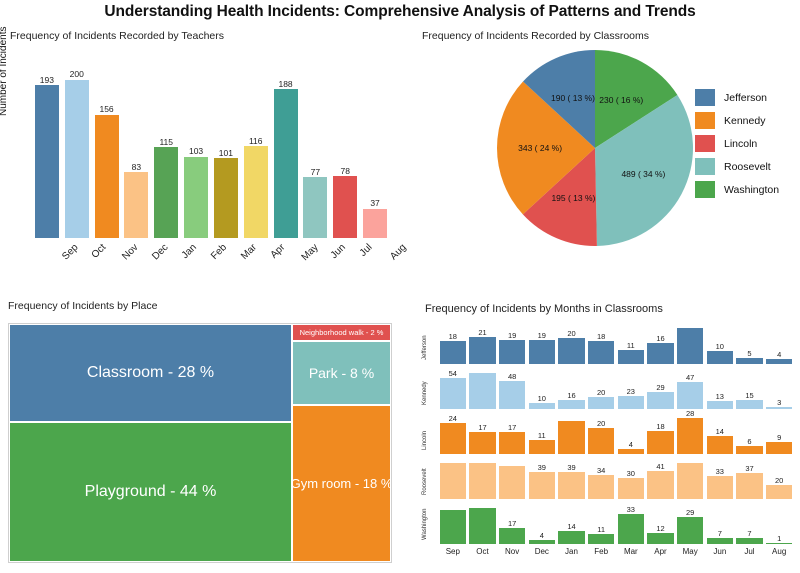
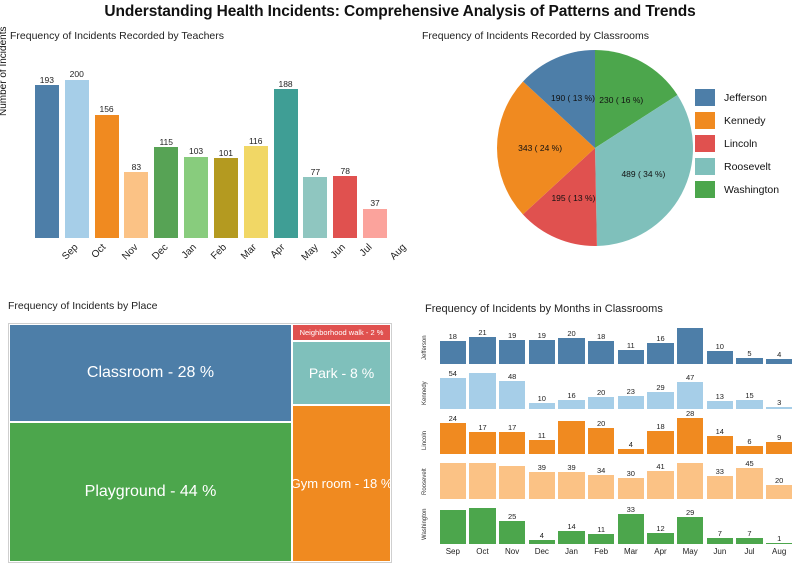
Frequency of Incidents by Months in Classrooms/Washington/Nov: 17 -> 25
Frequency of Incidents by Months in Classrooms/Roosevelt/Jul: 37 -> 45
